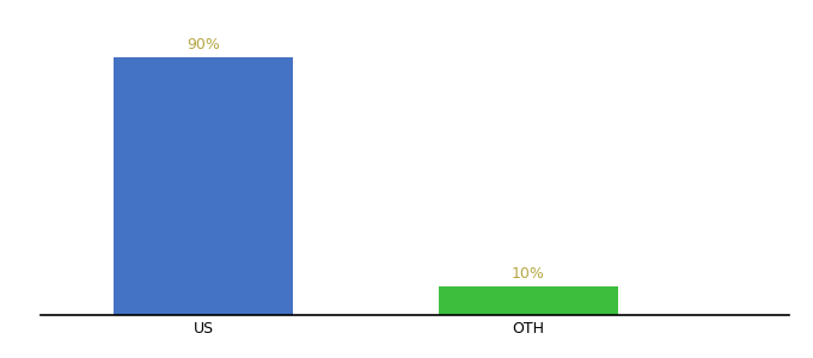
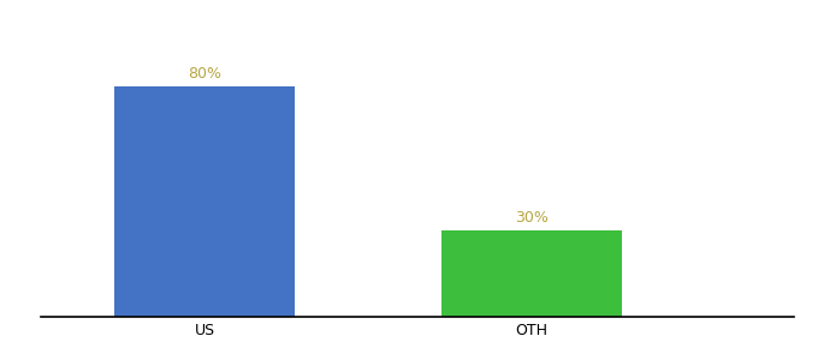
US: 90% -> 80%
OTH: 10% -> 30%
